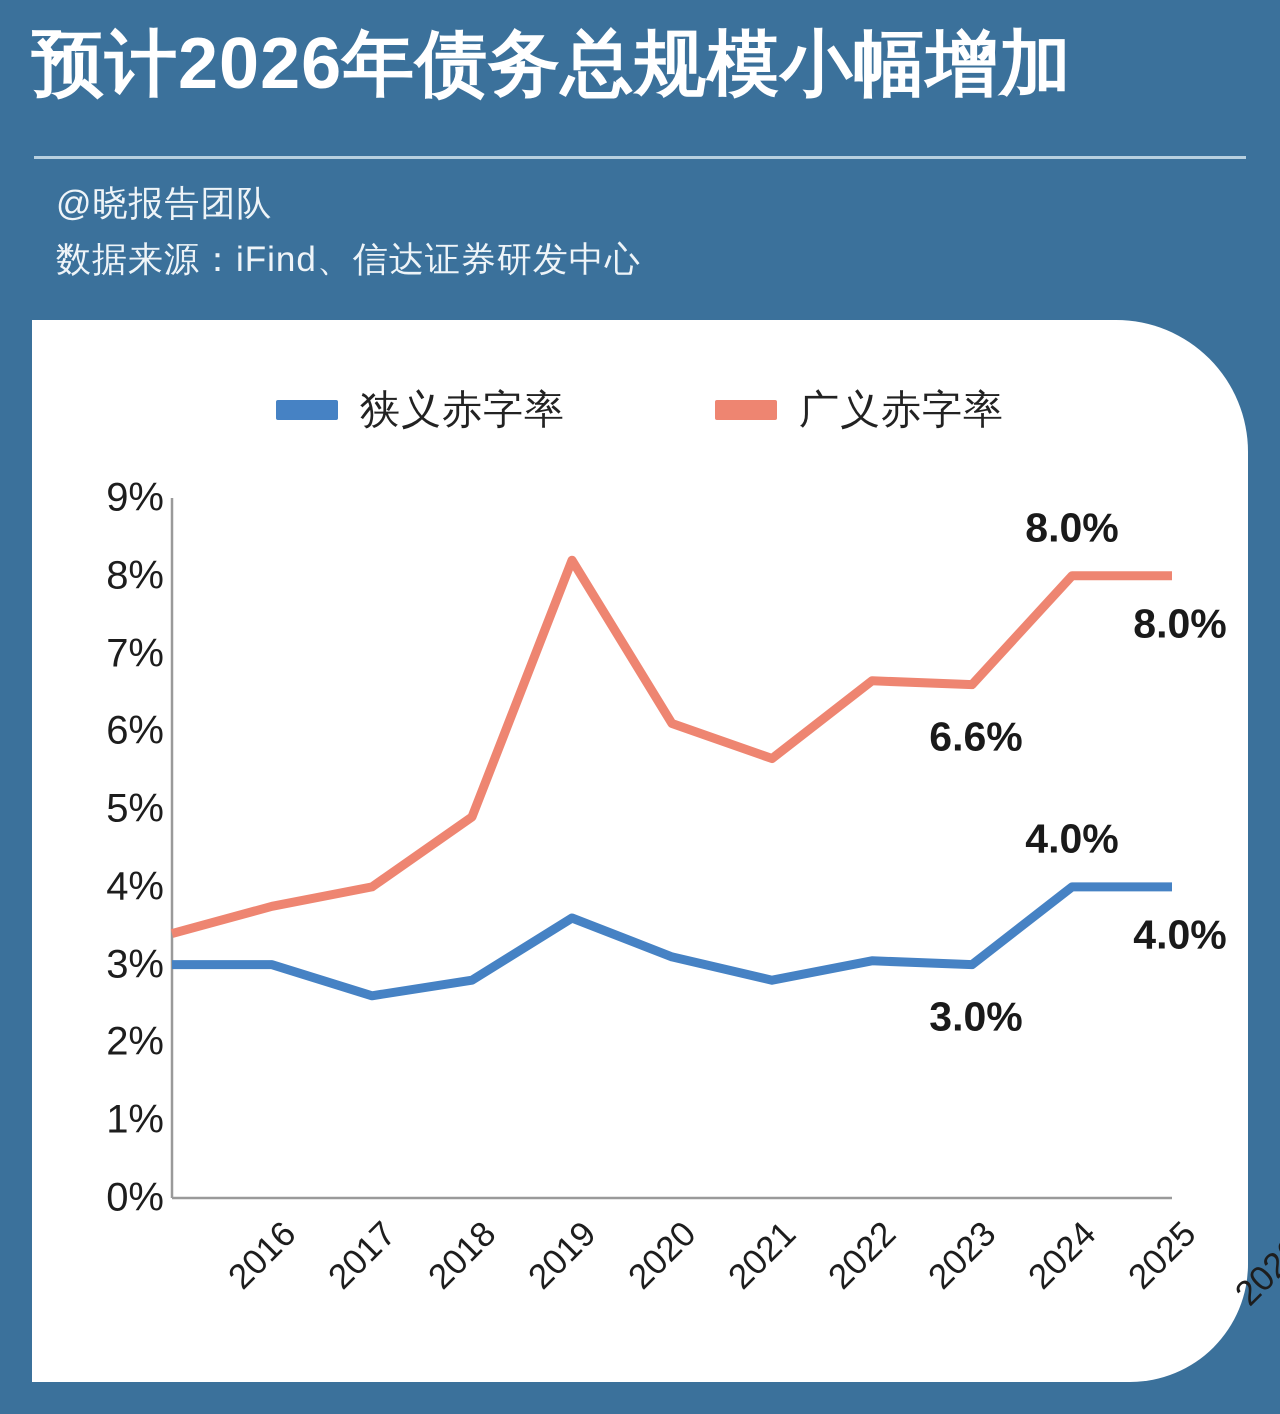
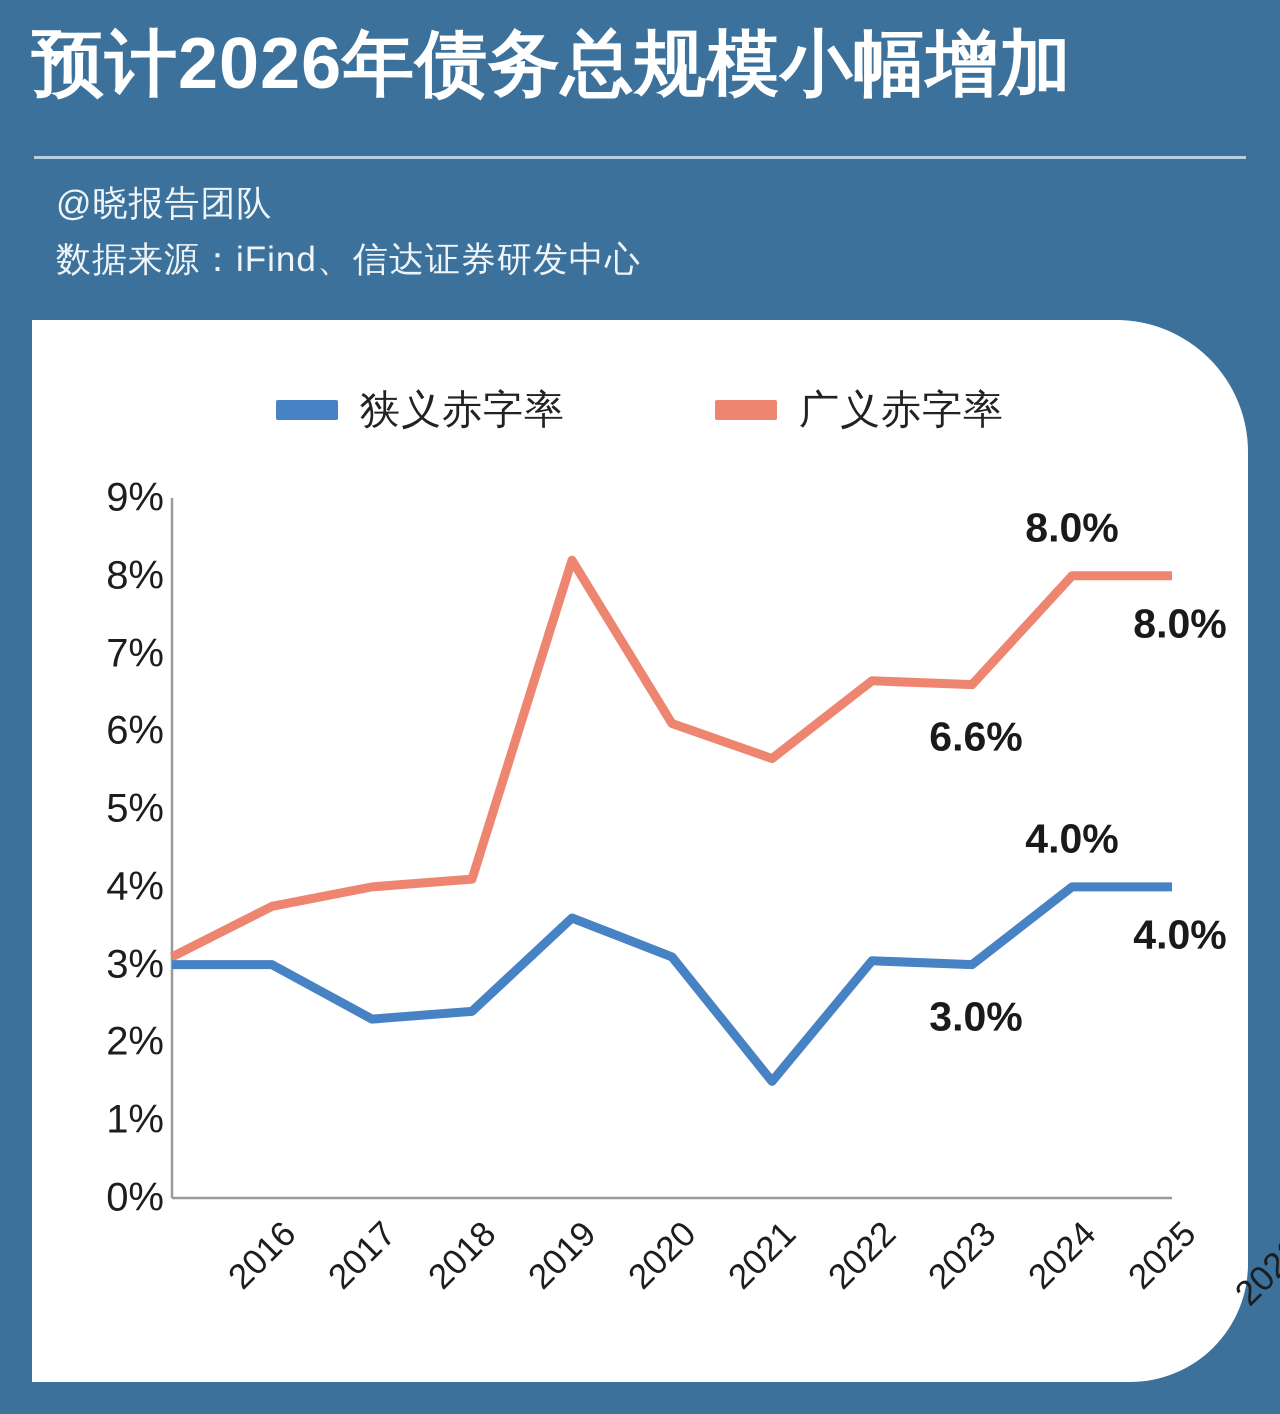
广义赤字率/2016: 3.4% -> 3.1%
狭义赤字率/2018: 2.6% -> 2.3%
狭义赤字率/2019: 2.8% -> 2.4%
广义赤字率/2019: 4.9% -> 4.1%
狭义赤字率/2022: 2.8% -> 1.5%
